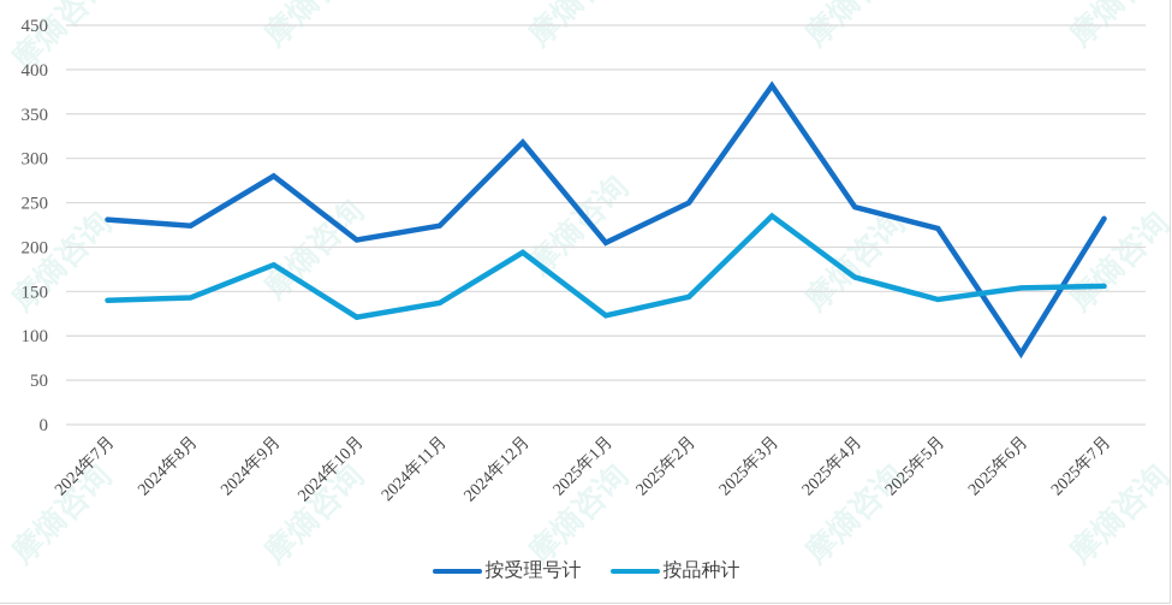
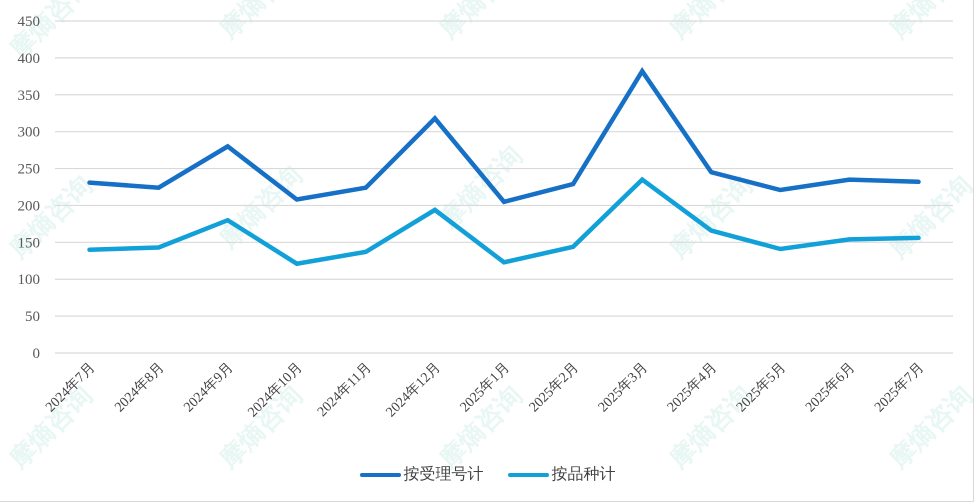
按受理号计/2025年2月: 250 -> 230
按受理号计/2025年6月: 80 -> 240
